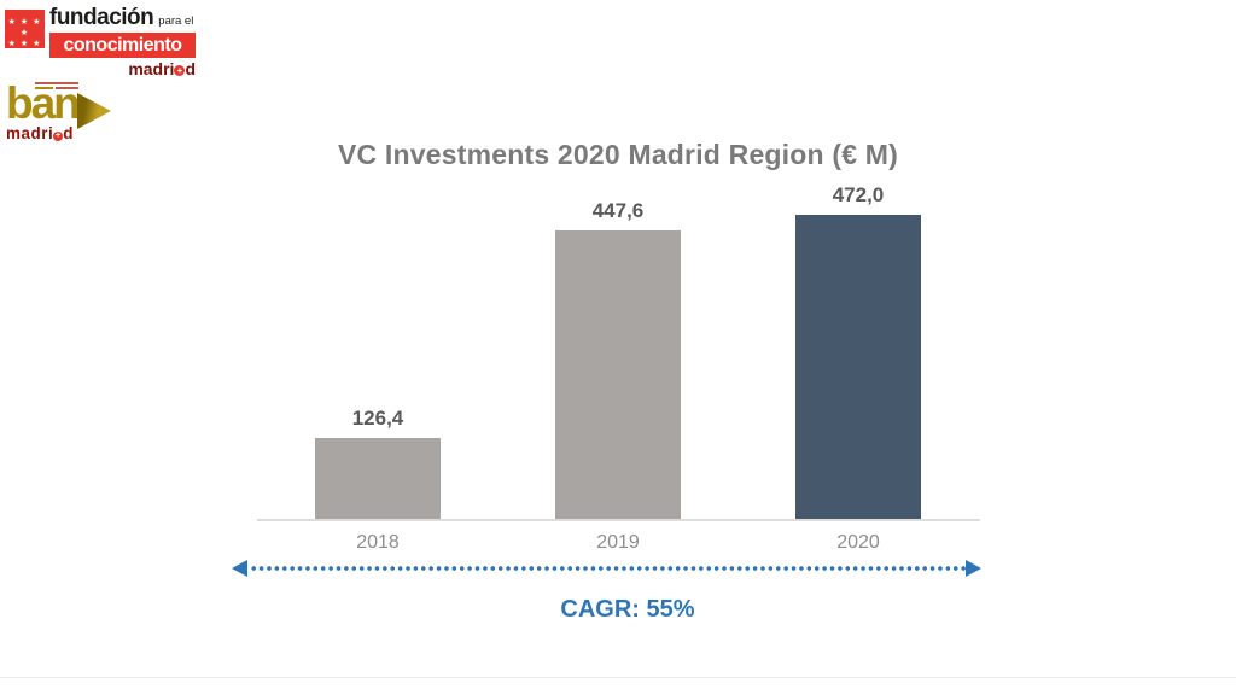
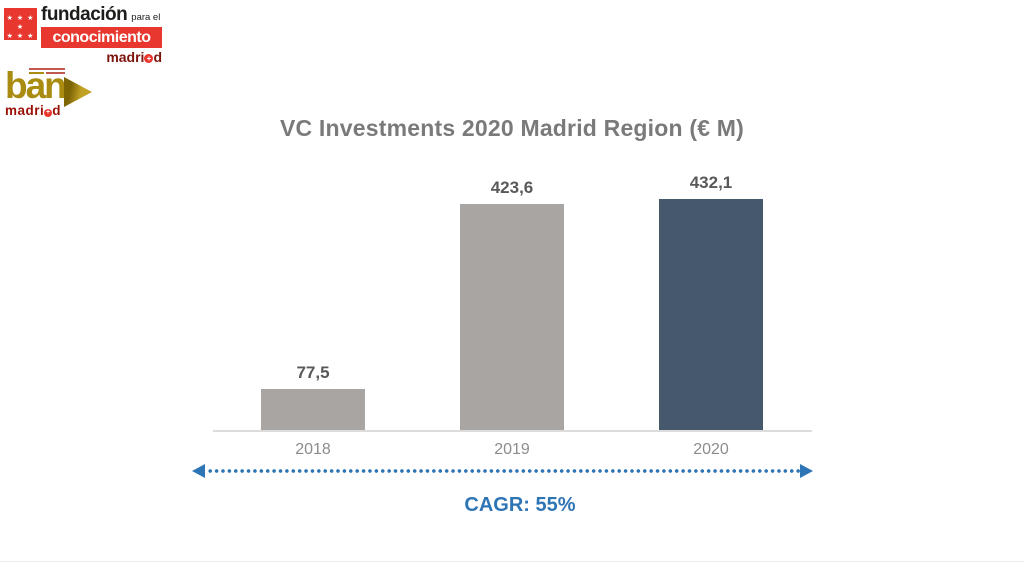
2018: 126,4 -> 77,5
2019: 447,6 -> 423,6
2020: 472,0 -> 432,1
